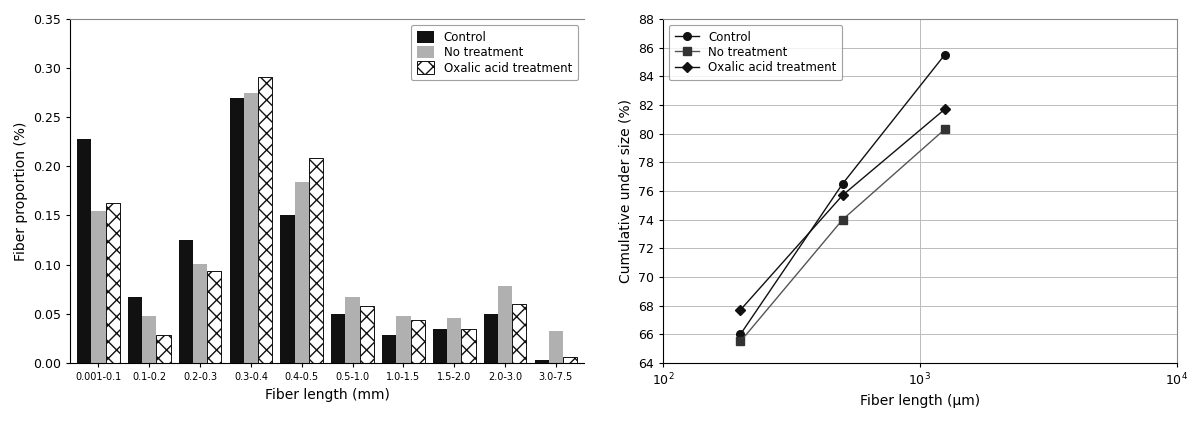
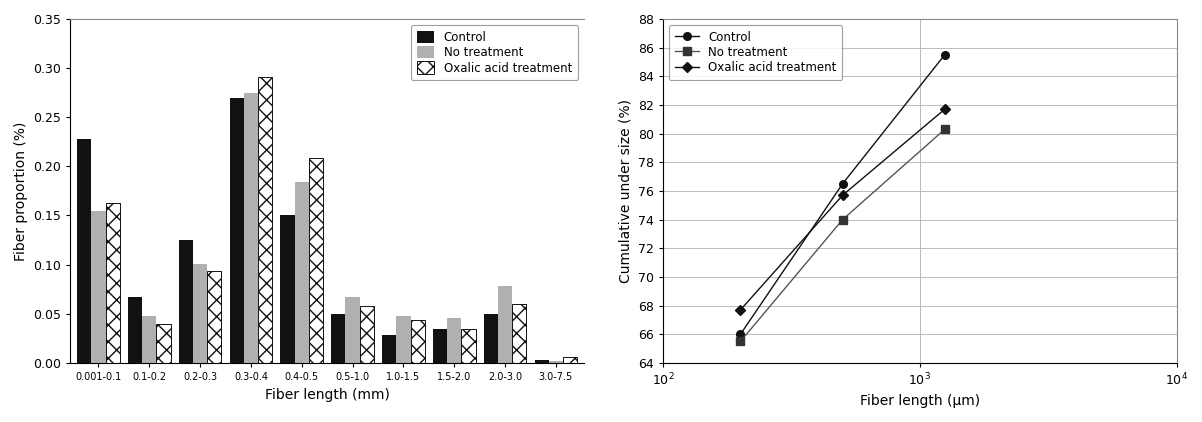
Oxalic acid treatment/0.1-0.2: 0.028 -> 0.040
No treatment/3.0-7.5: 0.032 -> 0.002
